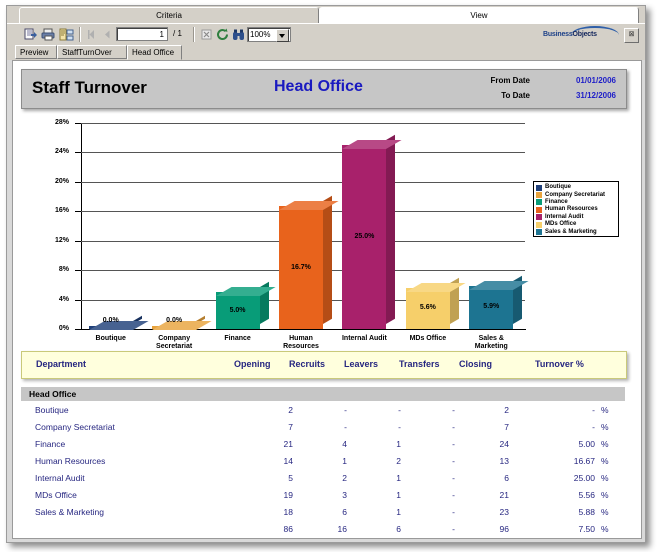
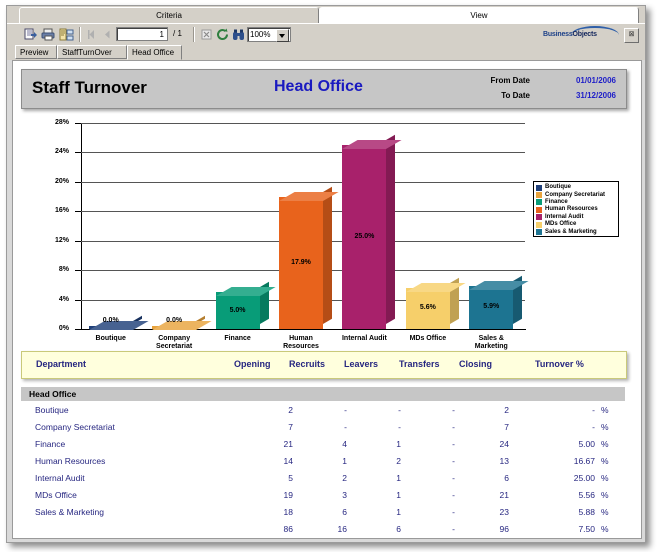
Human Resources: 16.7% -> 17.9%
